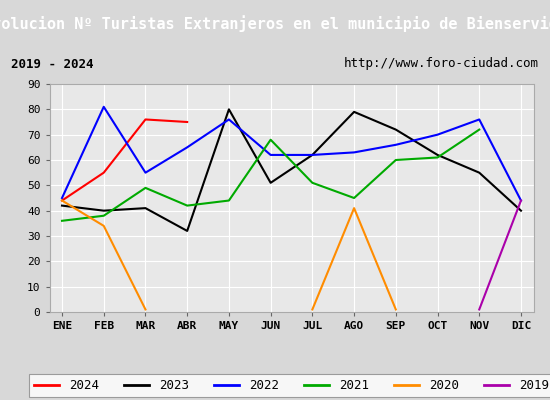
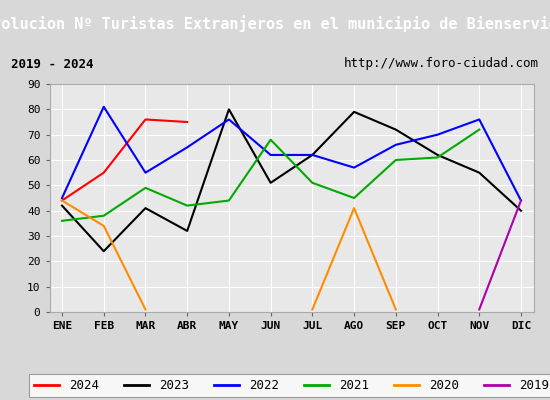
2023/FEB: 40 -> 24
2022/AGO: 63 -> 57
